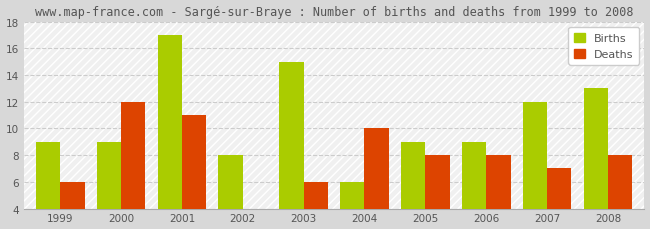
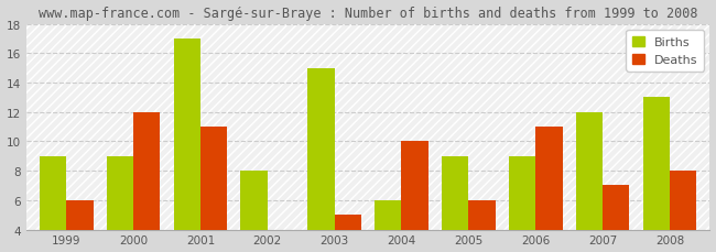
Deaths/2003: 6 -> 5
Deaths/2005: 8 -> 6
Deaths/2006: 8 -> 11
